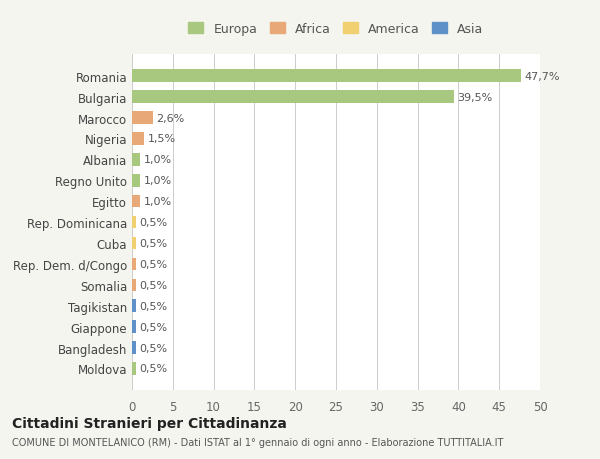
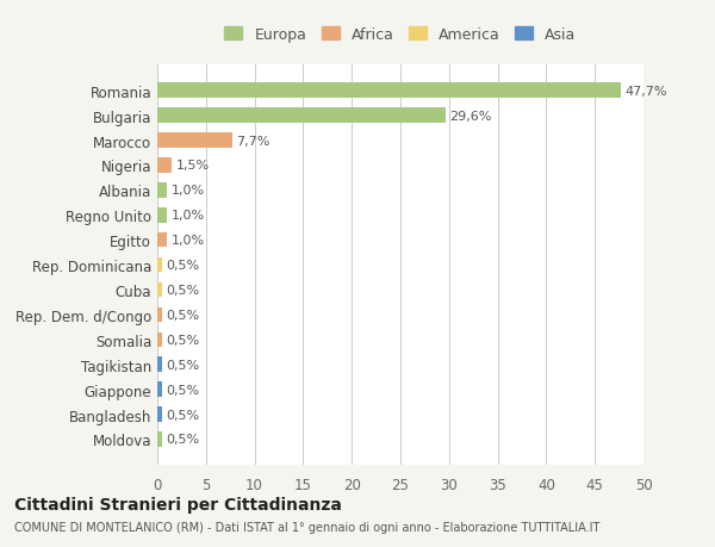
Bulgaria: 39,5% -> 29,6%
Marocco: 2,6% -> 7,7%
